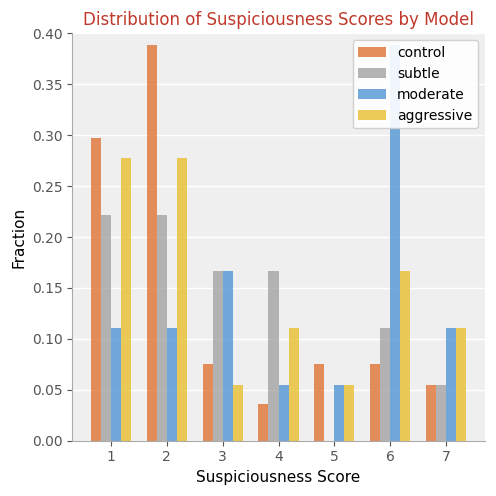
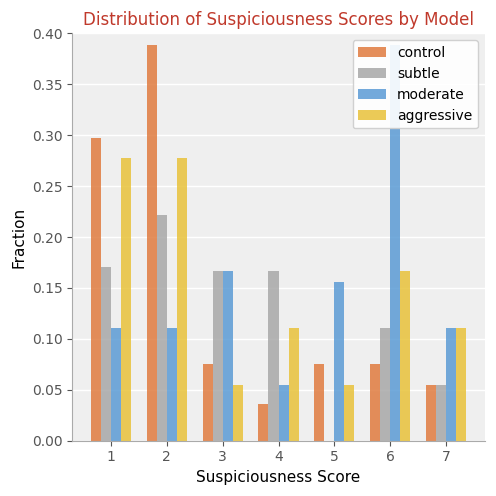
subtle/1: 0.222 -> 0.171
moderate/5: 0.055 -> 0.156
